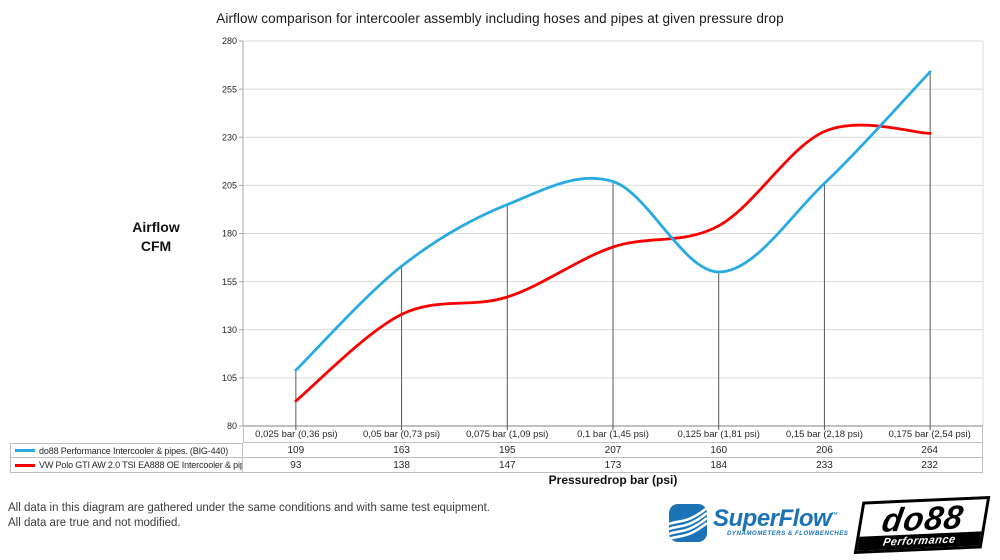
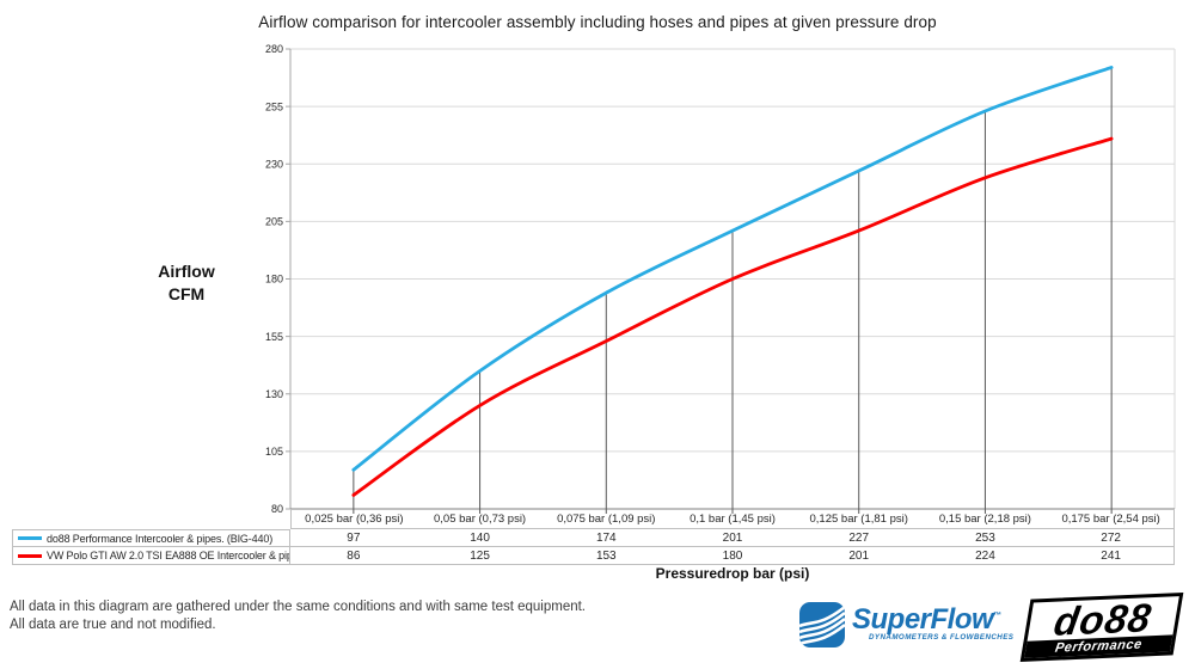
do88 Performance Intercooler & pipes. (BIG-440)/0,025 bar (0,36 psi): 109 -> 97
VW Polo GTI AW 2.0 TSI EA888 OE Intercooler & pipes/0,025 bar (0,36 psi): 93 -> 86
do88 Performance Intercooler & pipes. (BIG-440)/0,05 bar (0,73 psi): 163 -> 140
VW Polo GTI AW 2.0 TSI EA888 OE Intercooler & pipes/0,05 bar (0,73 psi): 138 -> 125
do88 Performance Intercooler & pipes. (BIG-440)/0,075 bar (1,09 psi): 195 -> 174
VW Polo GTI AW 2.0 TSI EA888 OE Intercooler & pipes/0,075 bar (1,09 psi): 147 -> 153
do88 Performance Intercooler & pipes. (BIG-440)/0,1 bar (1,45 psi): 207 -> 201
VW Polo GTI AW 2.0 TSI EA888 OE Intercooler & pipes/0,1 bar (1,45 psi): 173 -> 180
do88 Performance Intercooler & pipes. (BIG-440)/0,125 bar (1,81 psi): 160 -> 227
VW Polo GTI AW 2.0 TSI EA888 OE Intercooler & pipes/0,125 bar (1,81 psi): 184 -> 201
do88 Performance Intercooler & pipes. (BIG-440)/0,15 bar (2,18 psi): 206 -> 253
VW Polo GTI AW 2.0 TSI EA888 OE Intercooler & pipes/0,15 bar (2,18 psi): 233 -> 224
do88 Performance Intercooler & pipes. (BIG-440)/0,175 bar (2,54 psi): 264 -> 272
VW Polo GTI AW 2.0 TSI EA888 OE Intercooler & pipes/0,175 bar (2,54 psi): 232 -> 241
